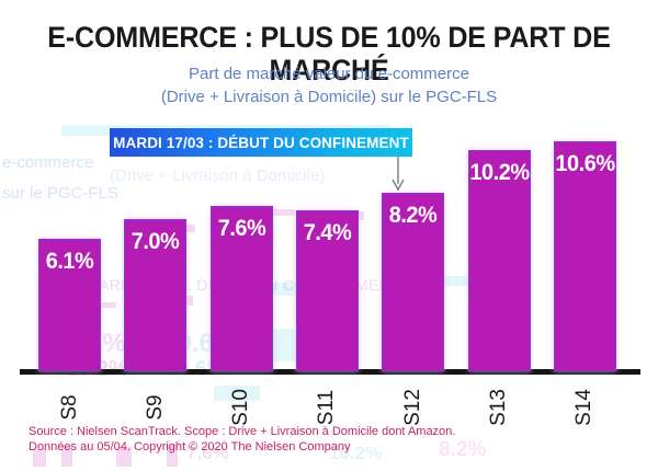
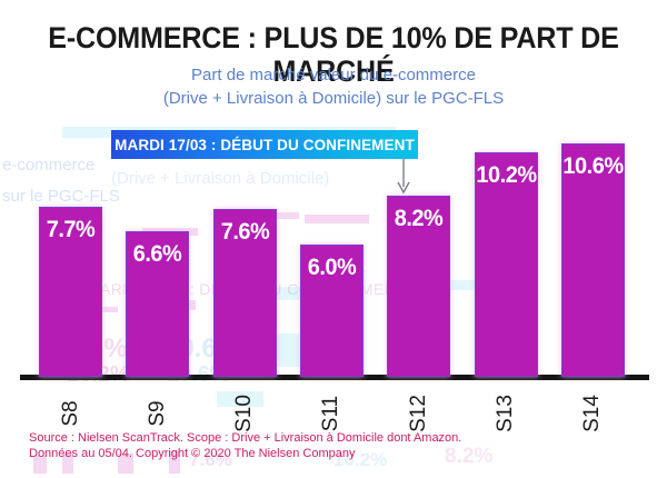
S8: 6.1% -> 7.7%
S9: 7.0% -> 6.6%
S11: 7.4% -> 6.0%
